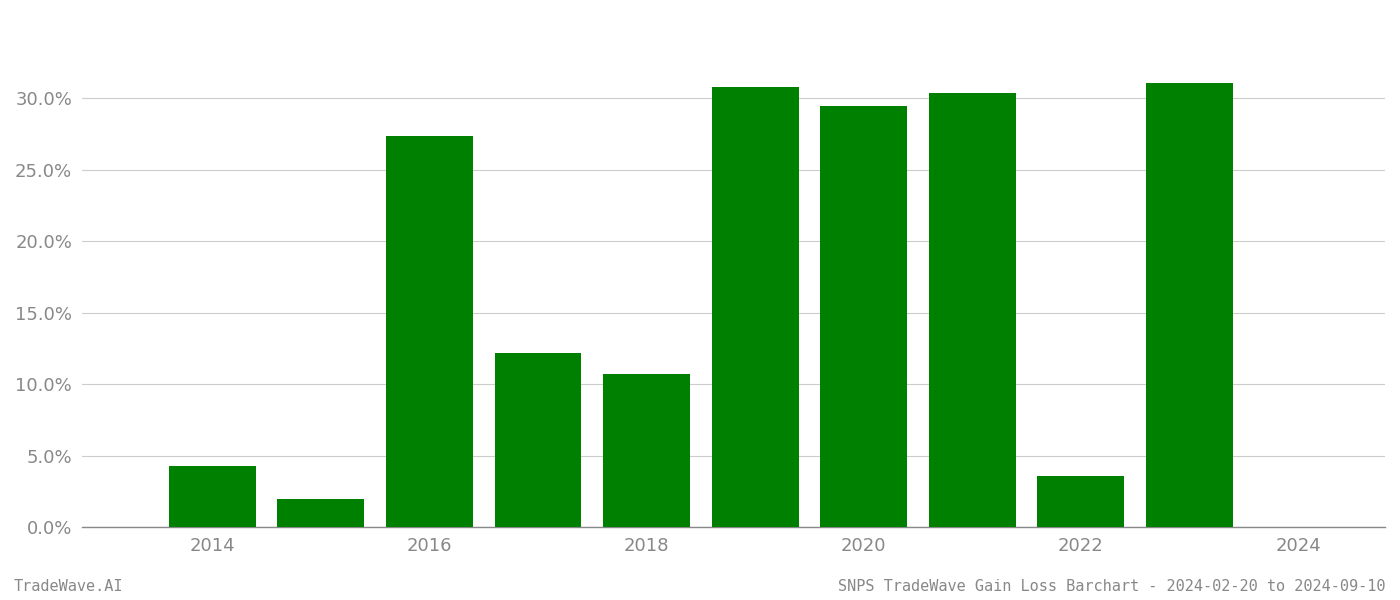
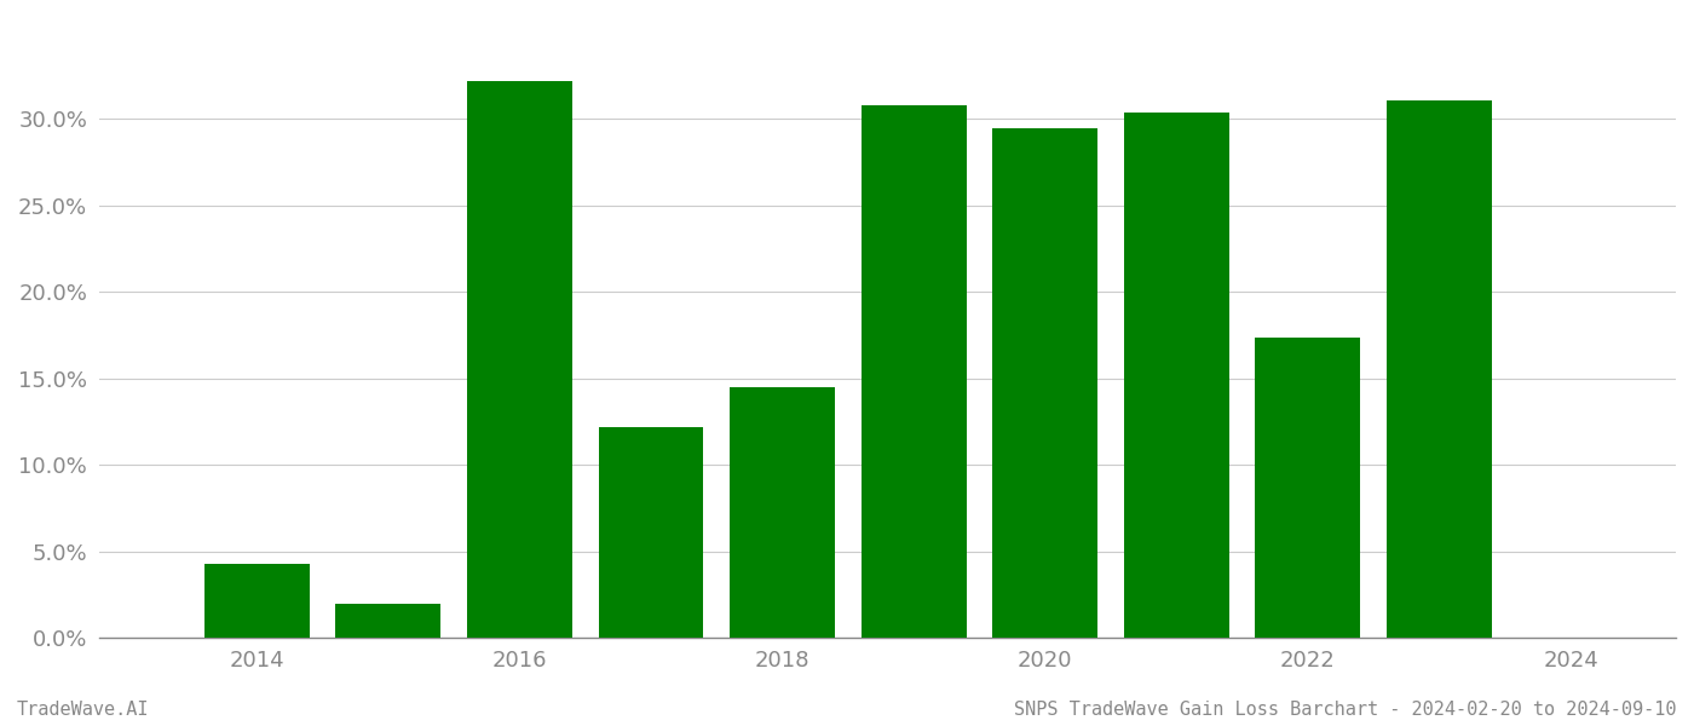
2016: 27.4% -> 32.2%
2018: 10.7% -> 14.5%
2022: 3.6% -> 17.4%
